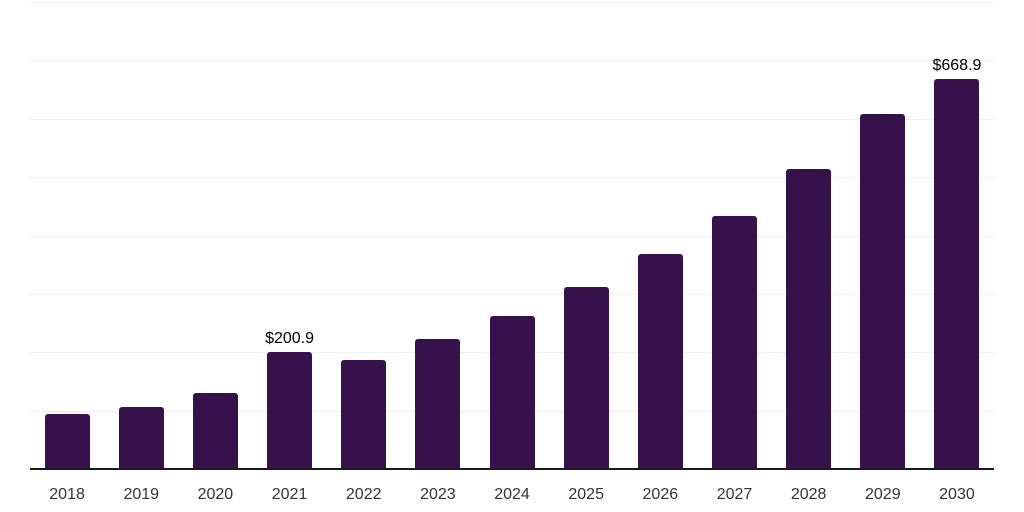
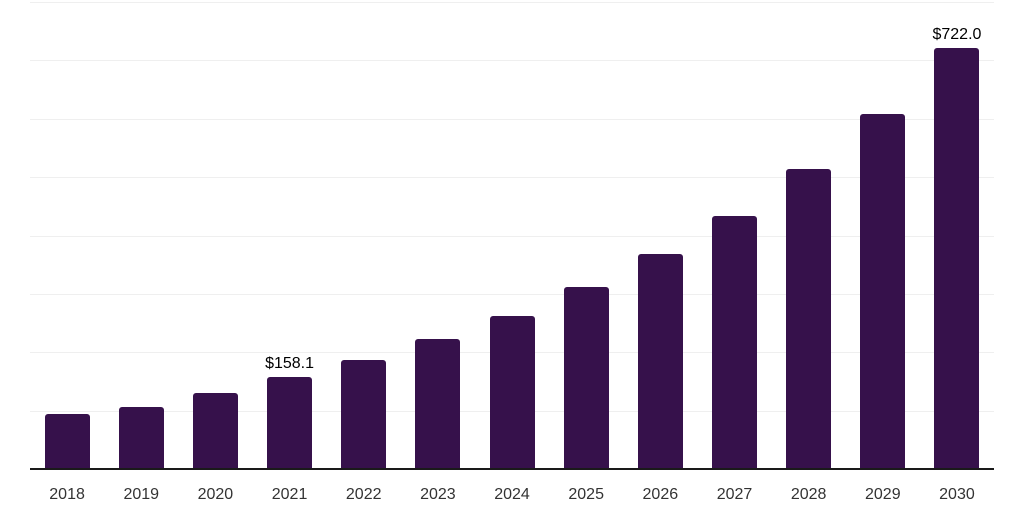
2021: $200.9 -> $158.1
2030: $668.9 -> $722.0
